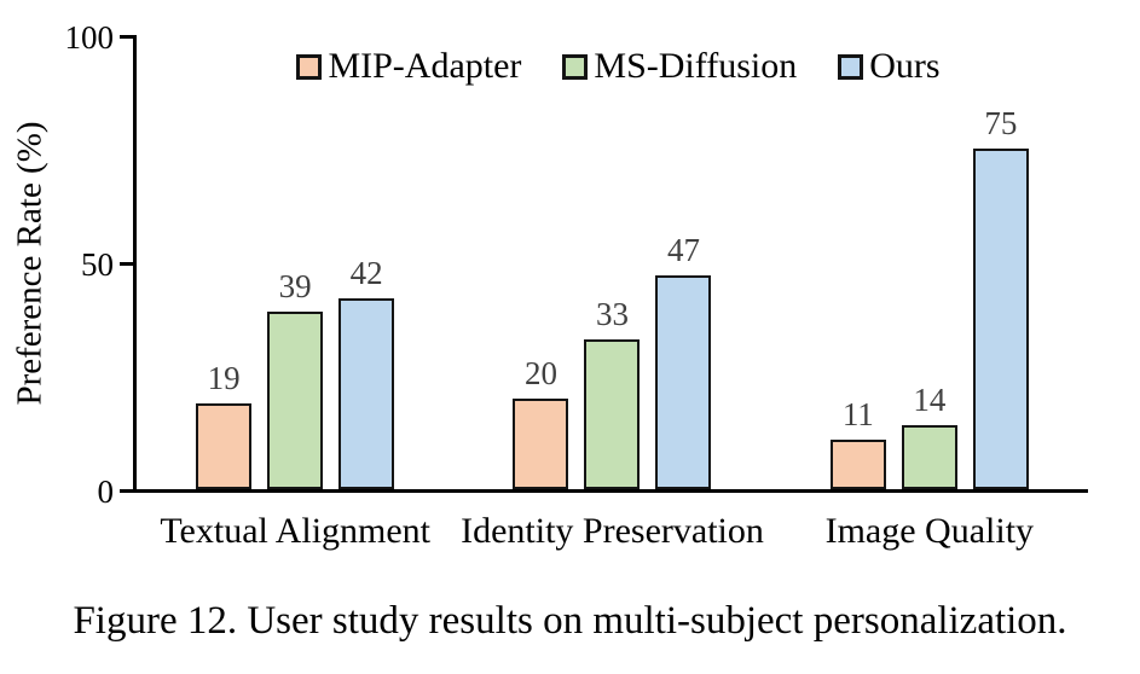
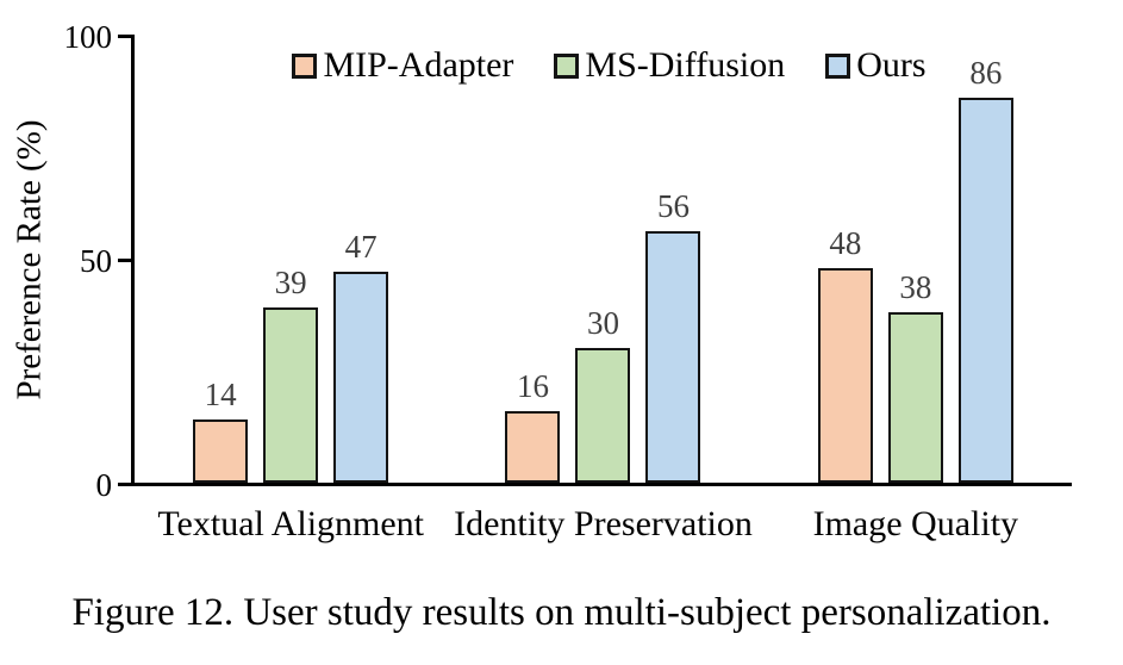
MIP-Adapter/Textual Alignment: 19 -> 14
Ours/Textual Alignment: 42 -> 47
MIP-Adapter/Identity Preservation: 20 -> 16
MS-Diffusion/Identity Preservation: 33 -> 30
Ours/Identity Preservation: 47 -> 56
MIP-Adapter/Image Quality: 11 -> 48
MS-Diffusion/Image Quality: 14 -> 38
Ours/Image Quality: 75 -> 86
